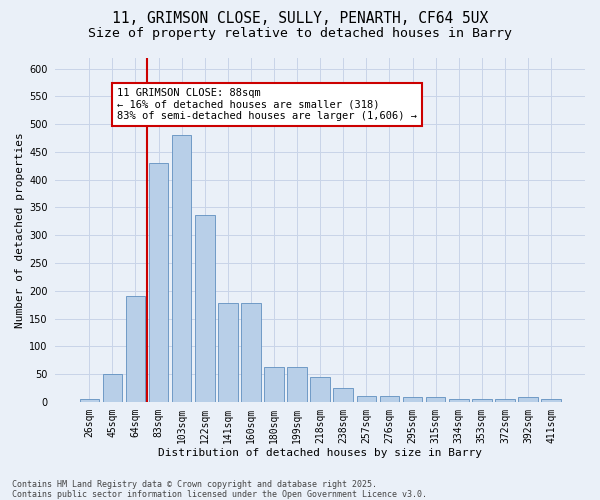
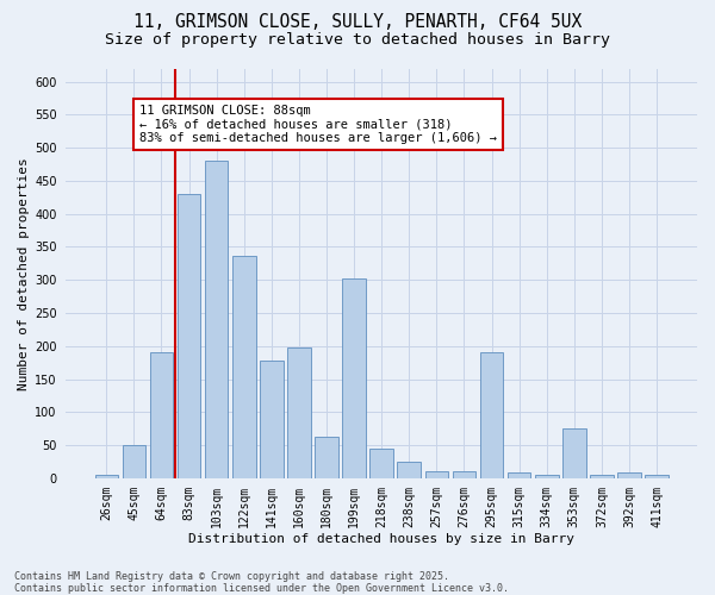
160sqm: 178 -> 198
199sqm: 62 -> 302
295sqm: 8 -> 190
353sqm: 5 -> 76
